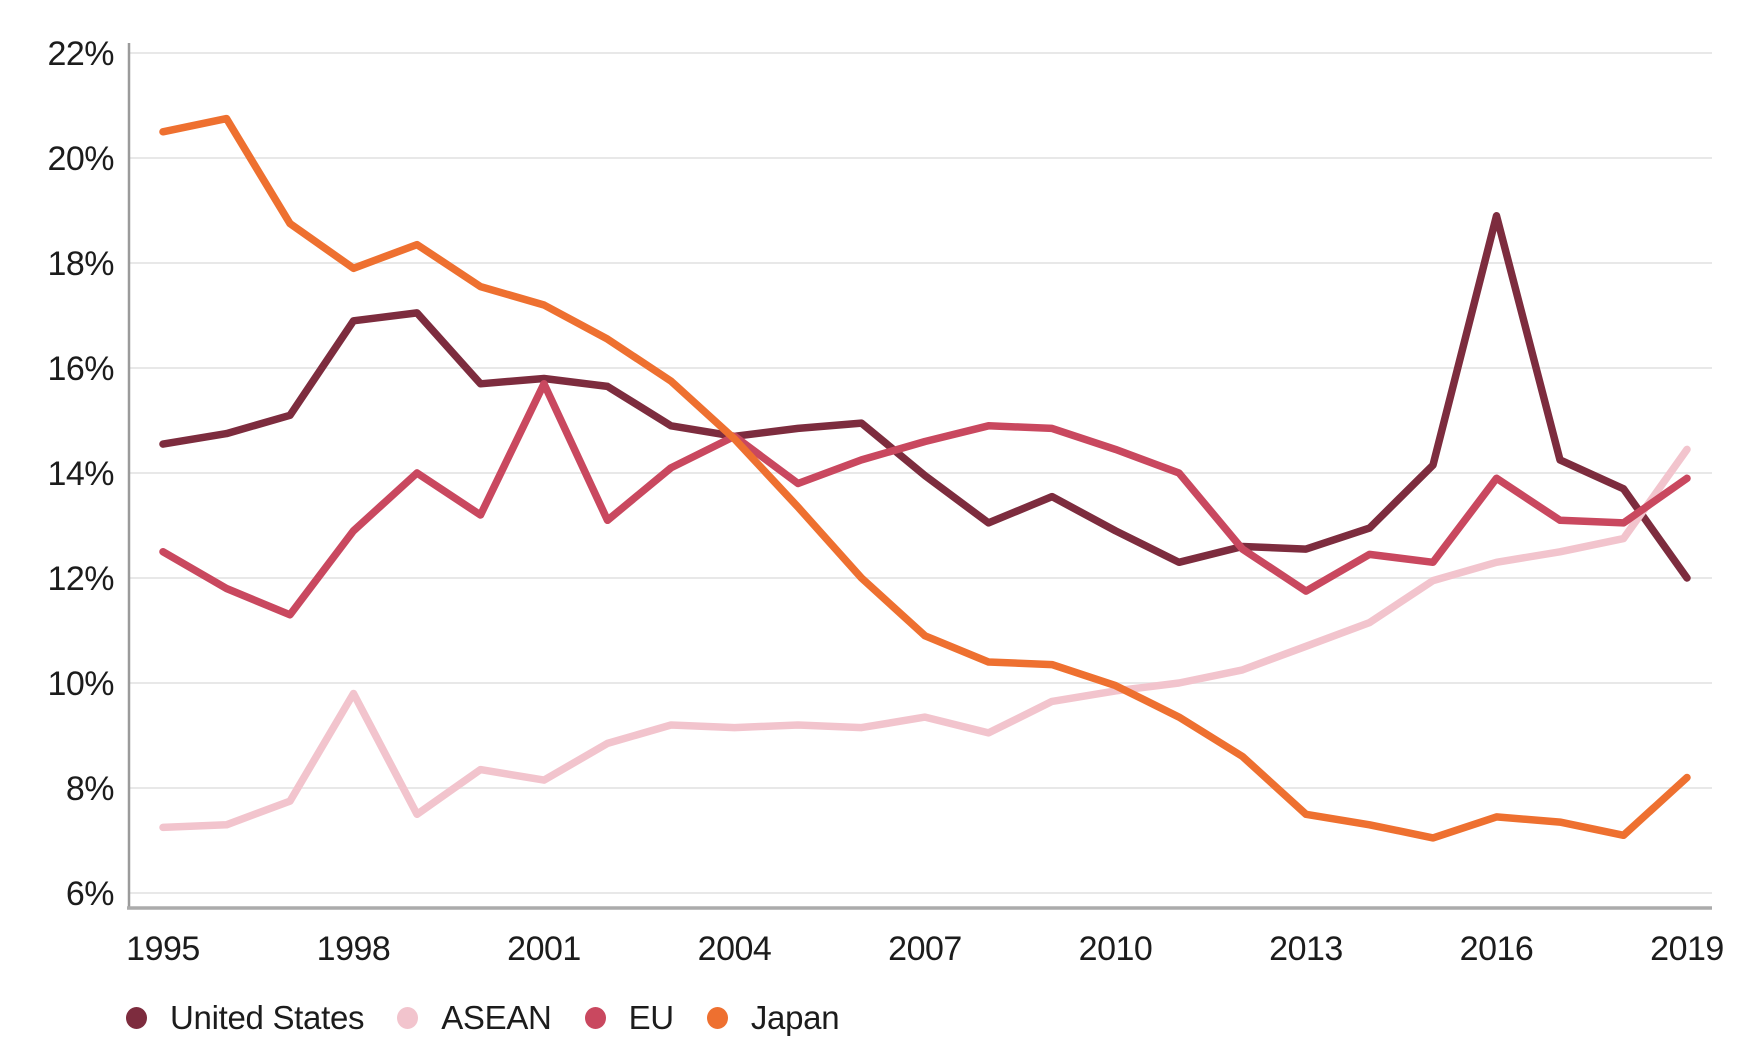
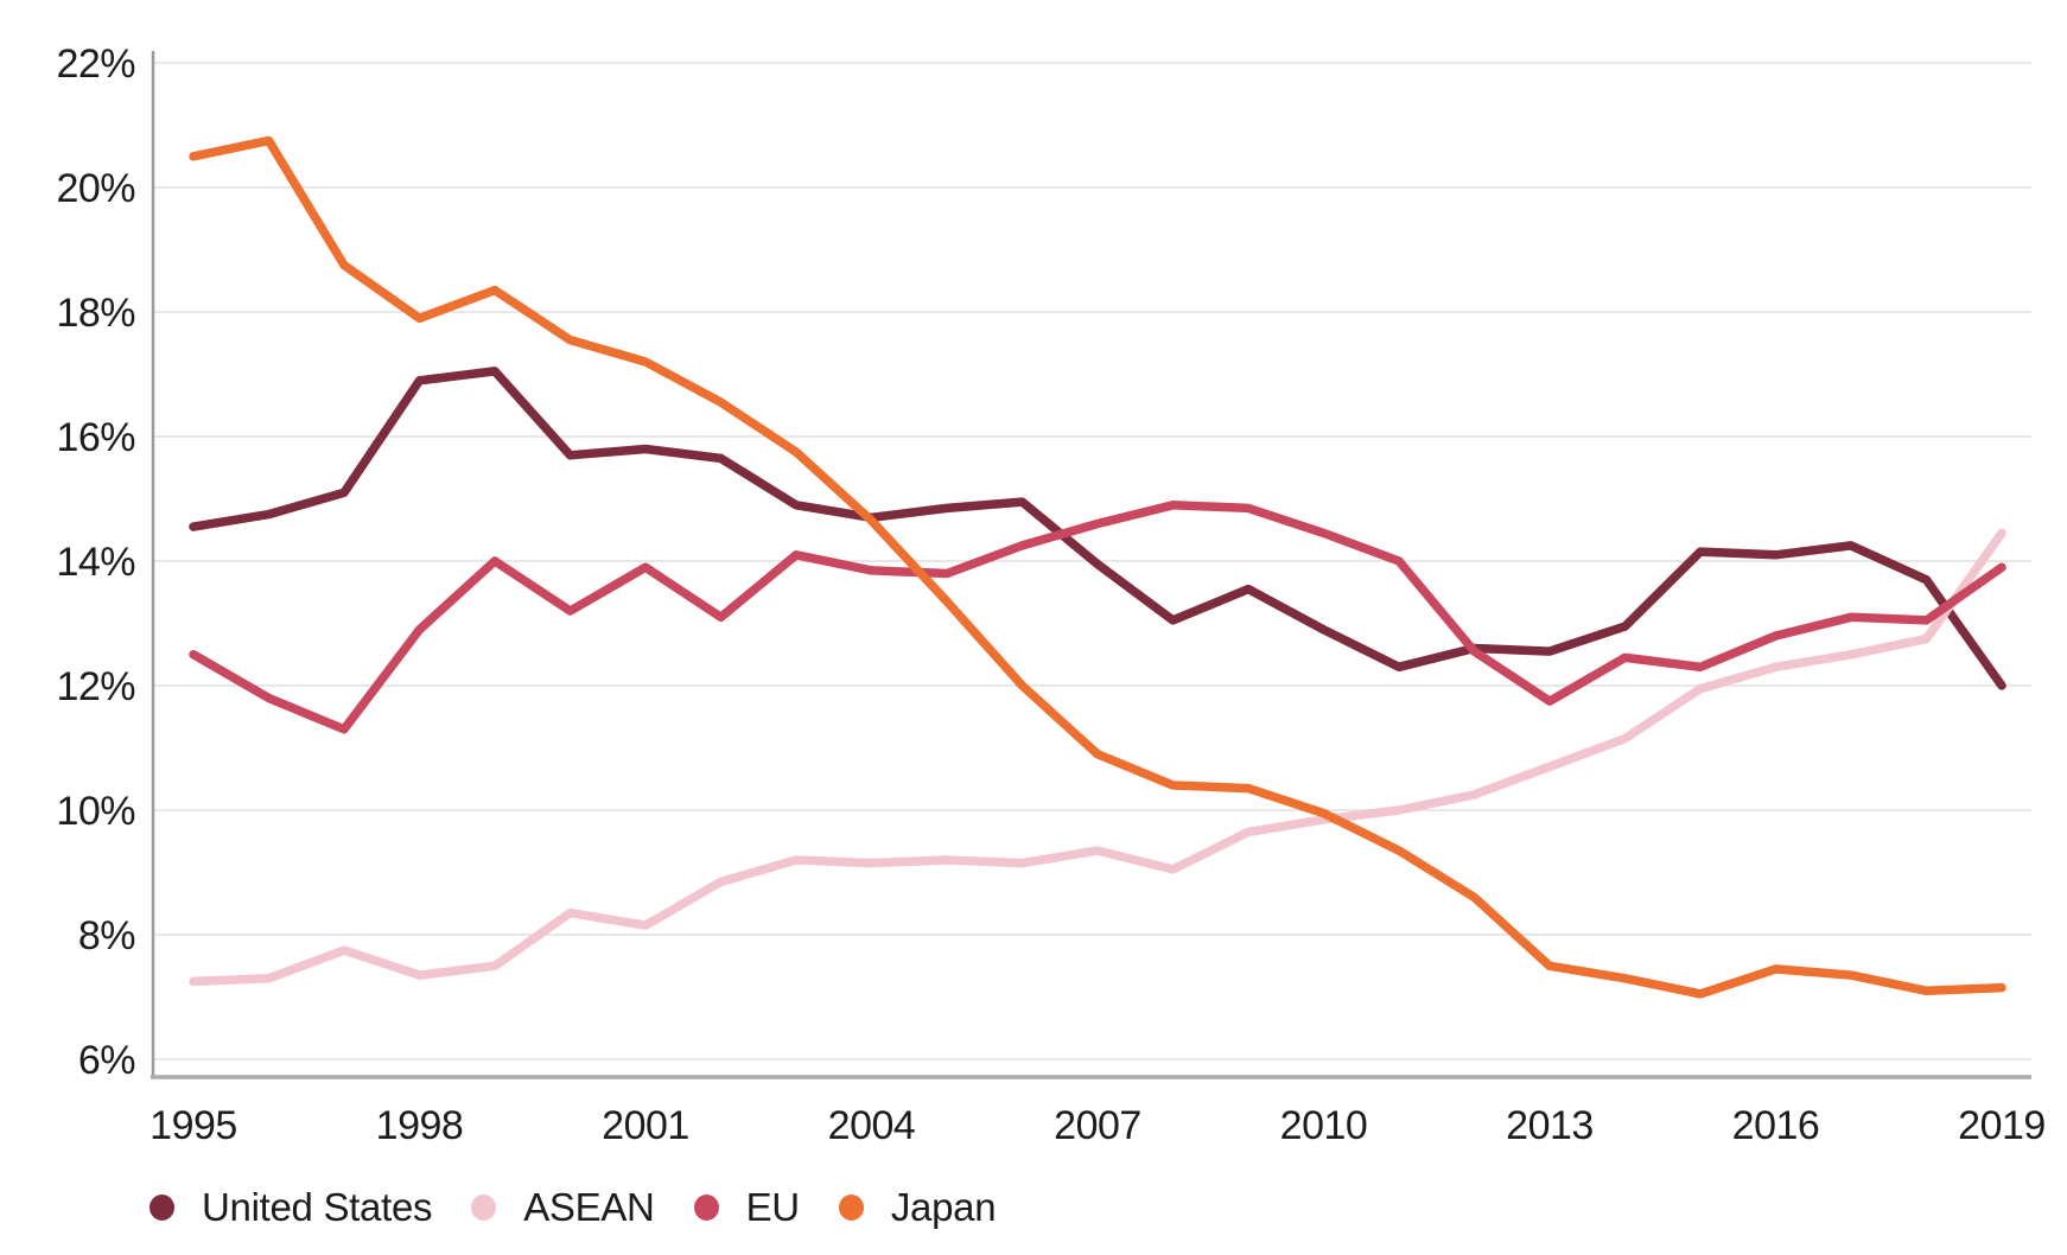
ASEAN/1998: 9.8% -> 7.3%
EU/2001: 15.7% -> 13.9%
EU/2004: 14.7% -> 13.8%
United States/2016: 18.9% -> 14.1%
EU/2016: 13.9% -> 12.8%
Japan/2019: 8.2% -> 7.2%
